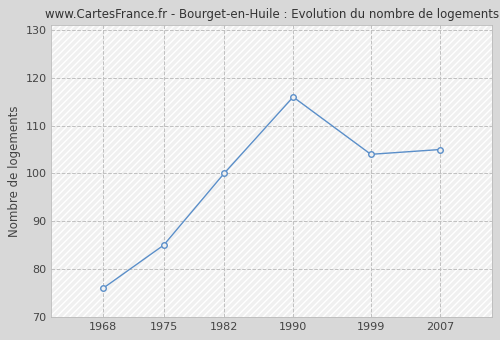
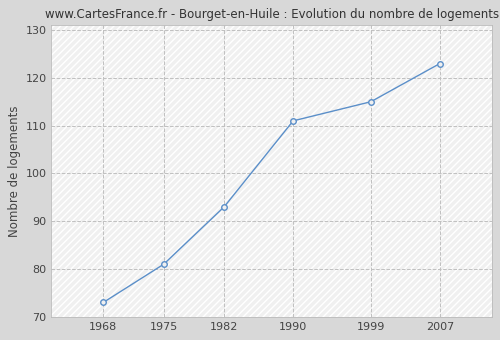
1968: 76 -> 73
1975: 85 -> 81
1982: 100 -> 93
1990: 116 -> 111
1999: 104 -> 115
2007: 105 -> 123
